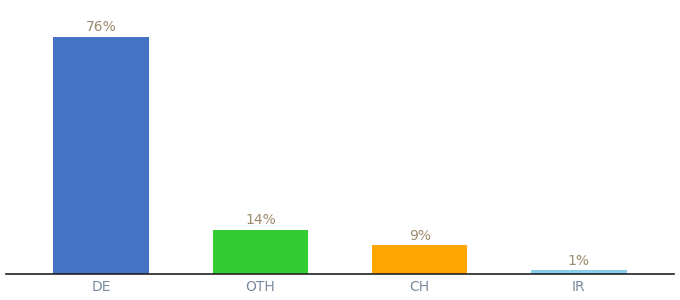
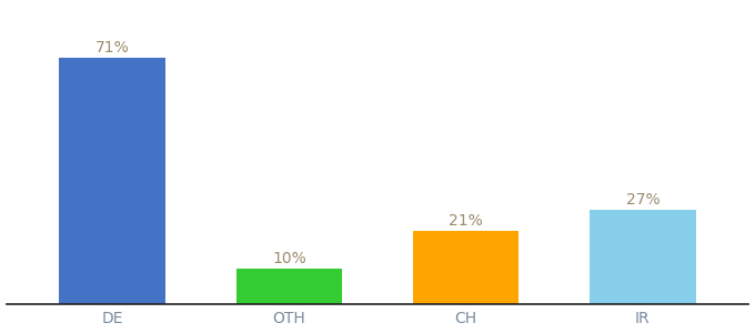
DE: 76% -> 71%
OTH: 14% -> 10%
CH: 9% -> 21%
IR: 1% -> 27%
